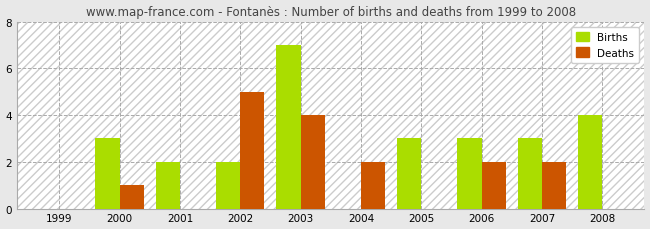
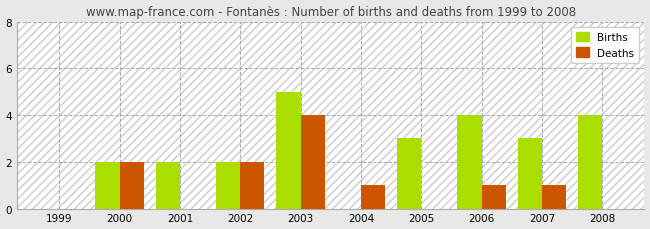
Births/2000: 3 -> 2
Deaths/2000: 1 -> 2
Deaths/2002: 5 -> 2
Births/2003: 7 -> 5
Deaths/2004: 2 -> 1
Births/2006: 3 -> 4
Deaths/2006: 2 -> 1
Deaths/2007: 2 -> 1
